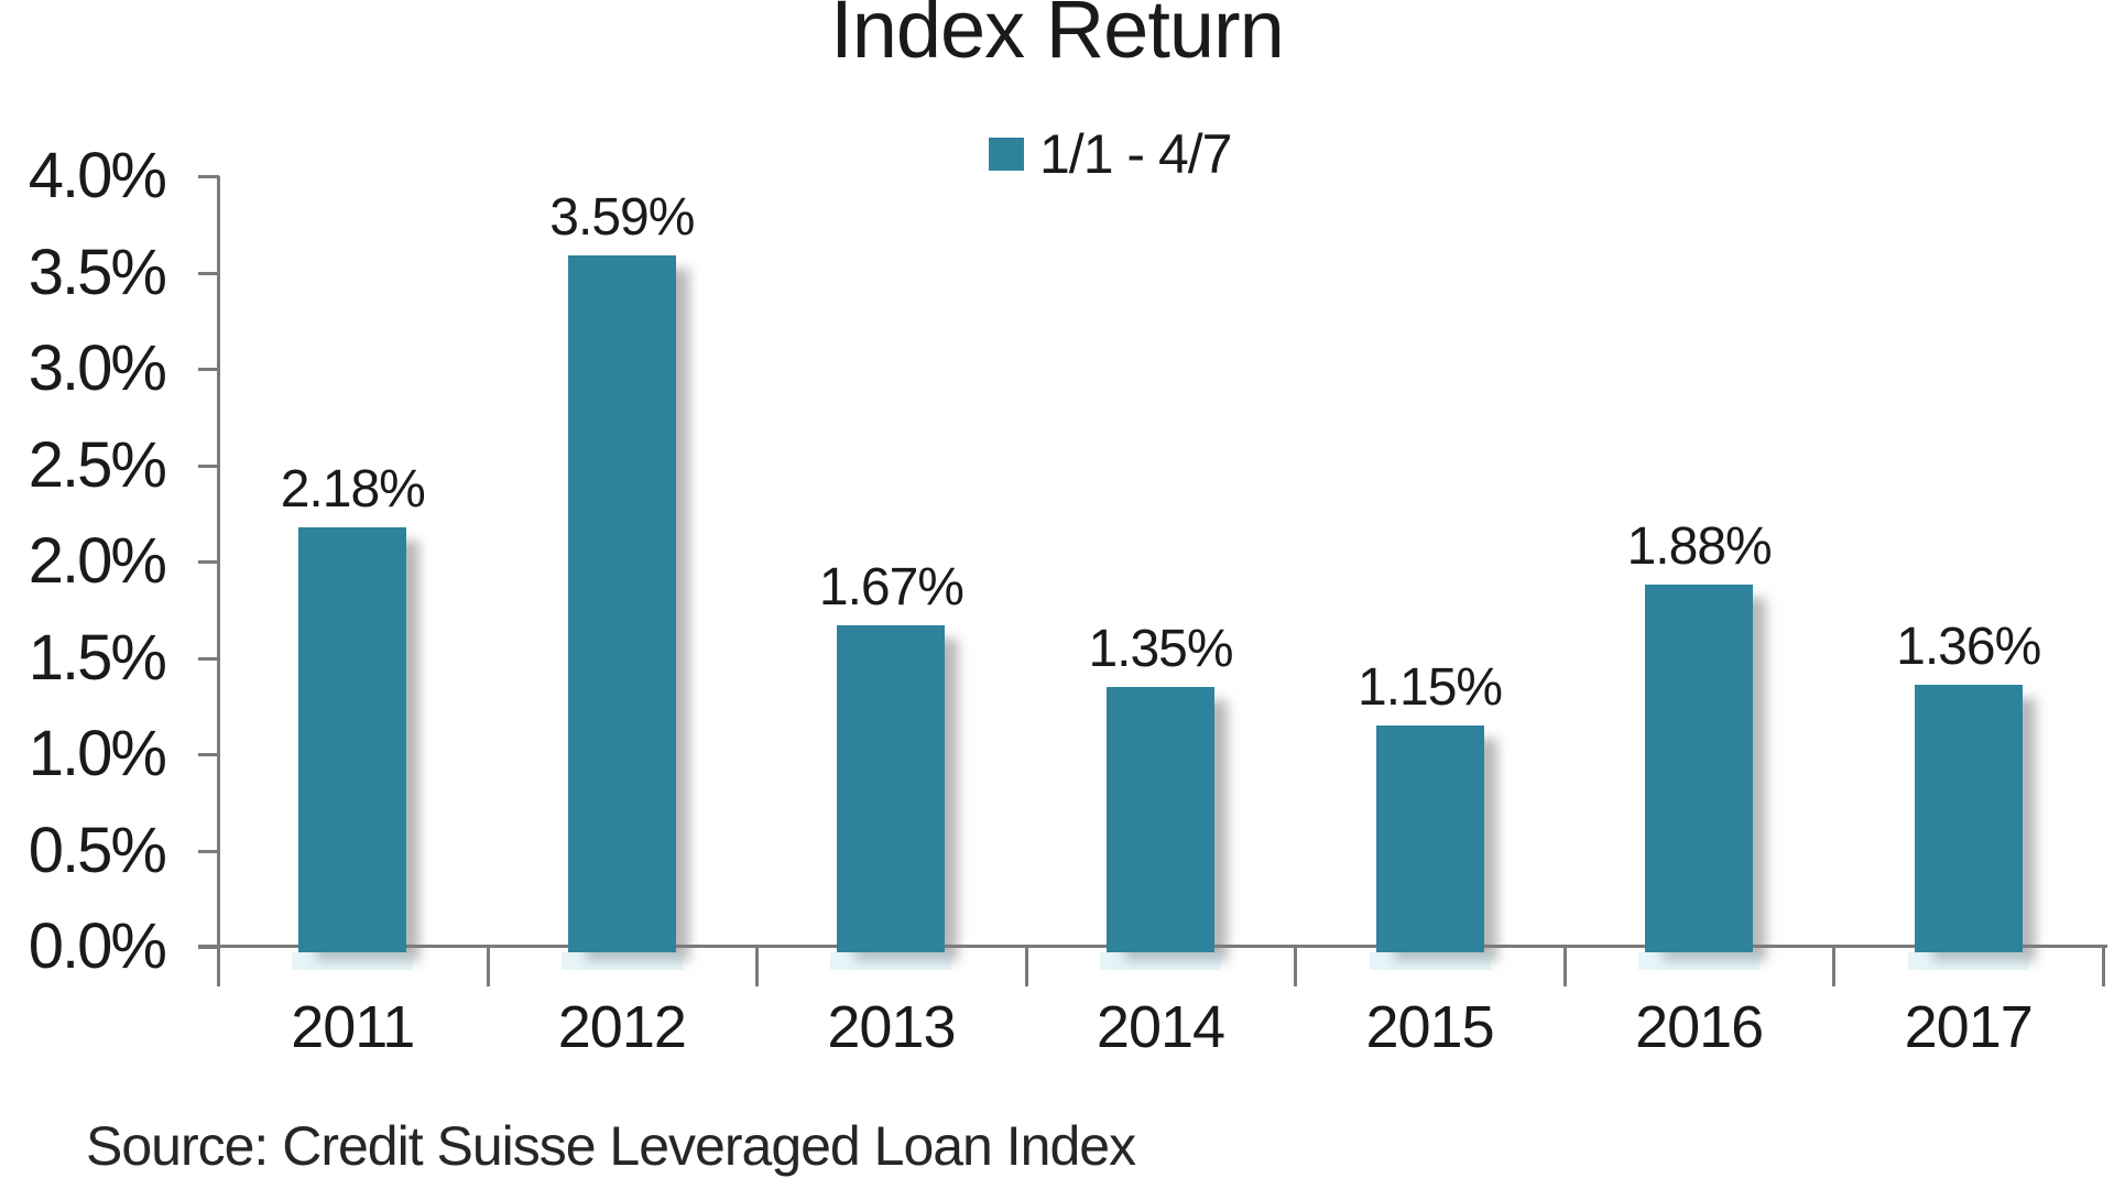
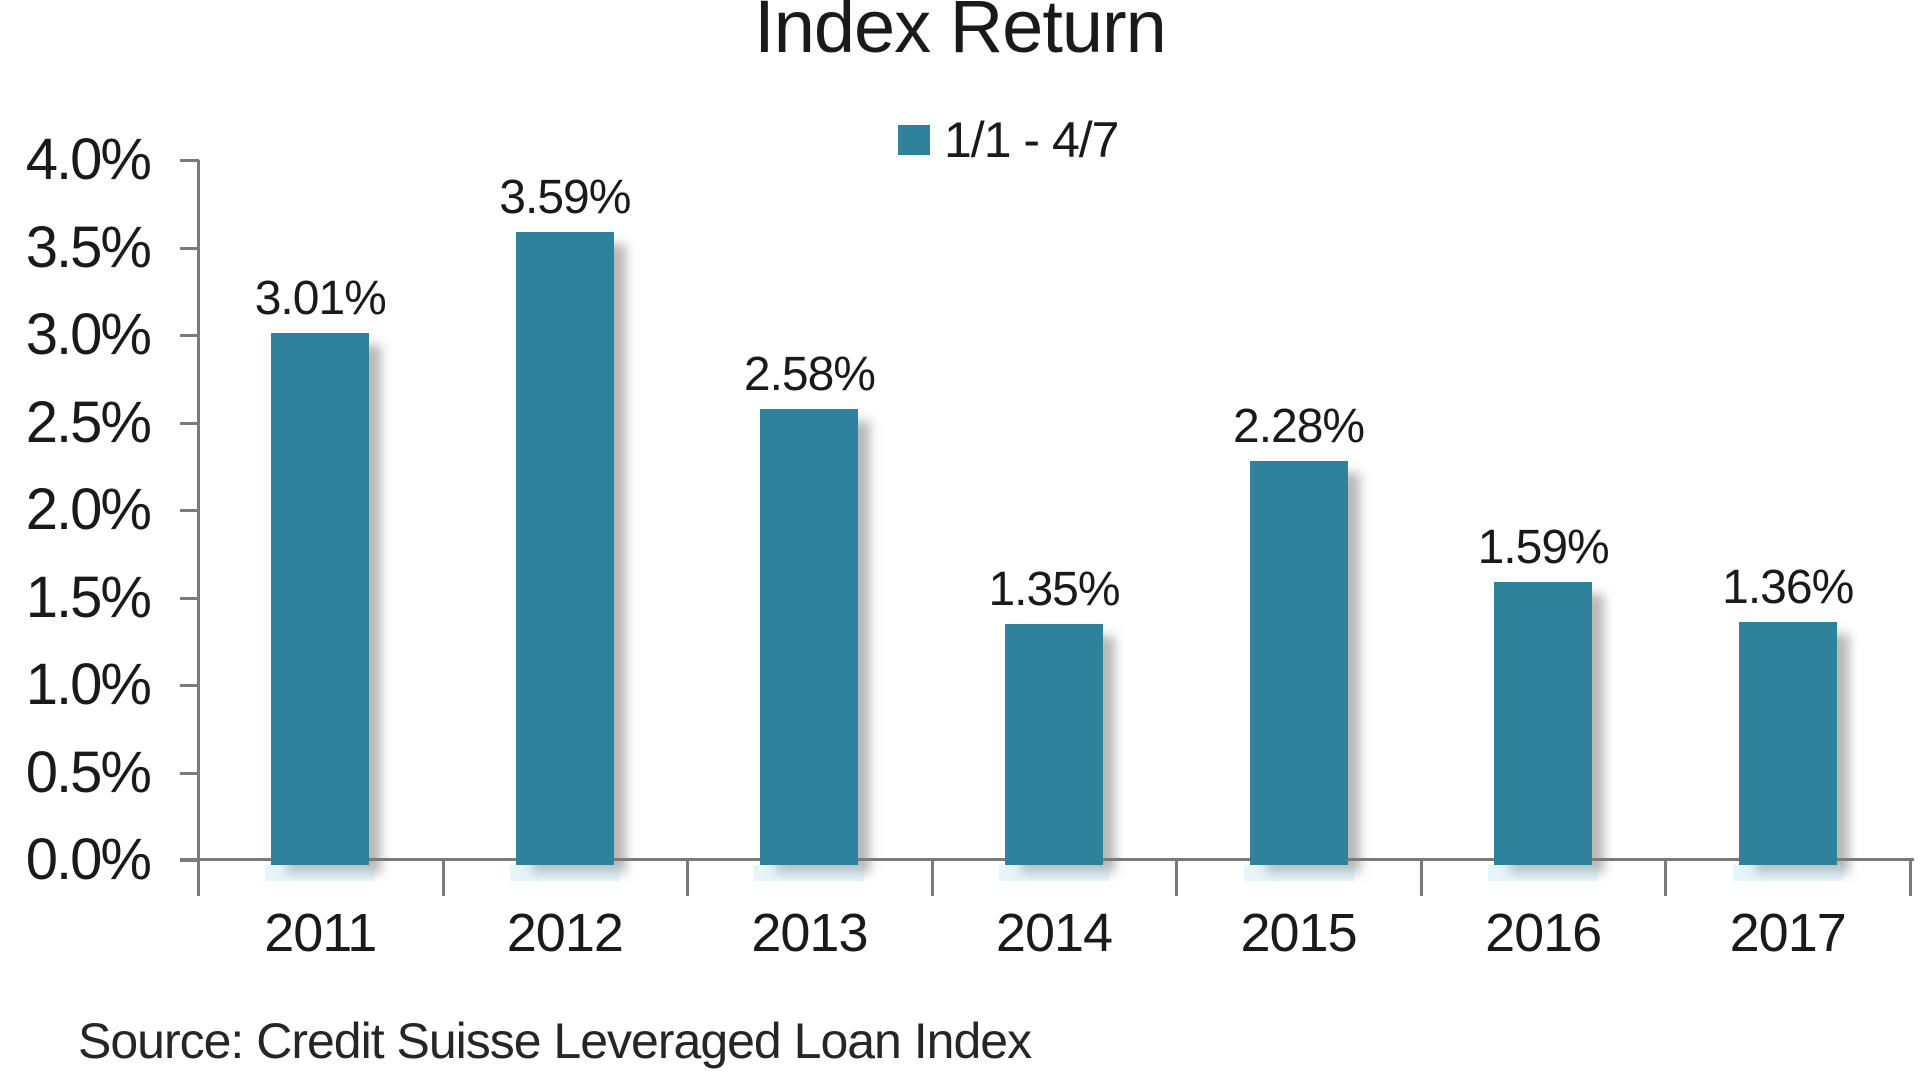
2011: 2.18% -> 3.01%
2013: 1.67% -> 2.58%
2015: 1.15% -> 2.28%
2016: 1.88% -> 1.59%
